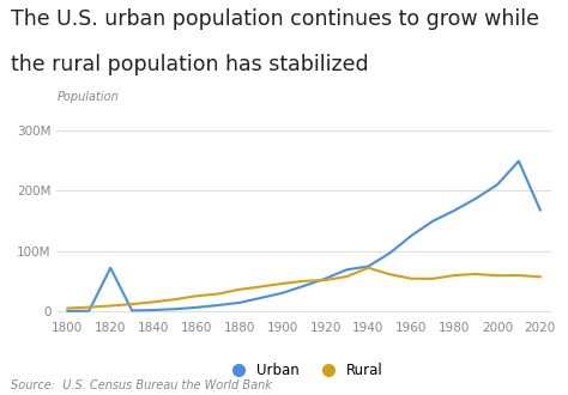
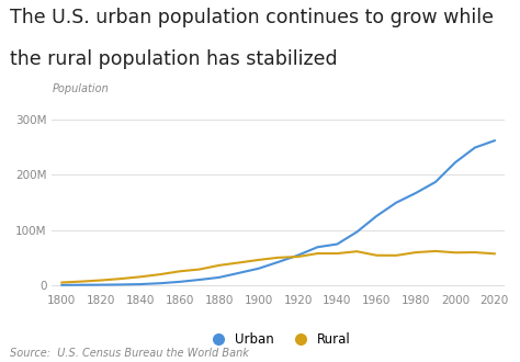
Urban/1820: 72M -> 1M
Rural/1940: 72M -> 58M
Urban/2000: 210M -> 222M
Urban/2020: 168M -> 262M
